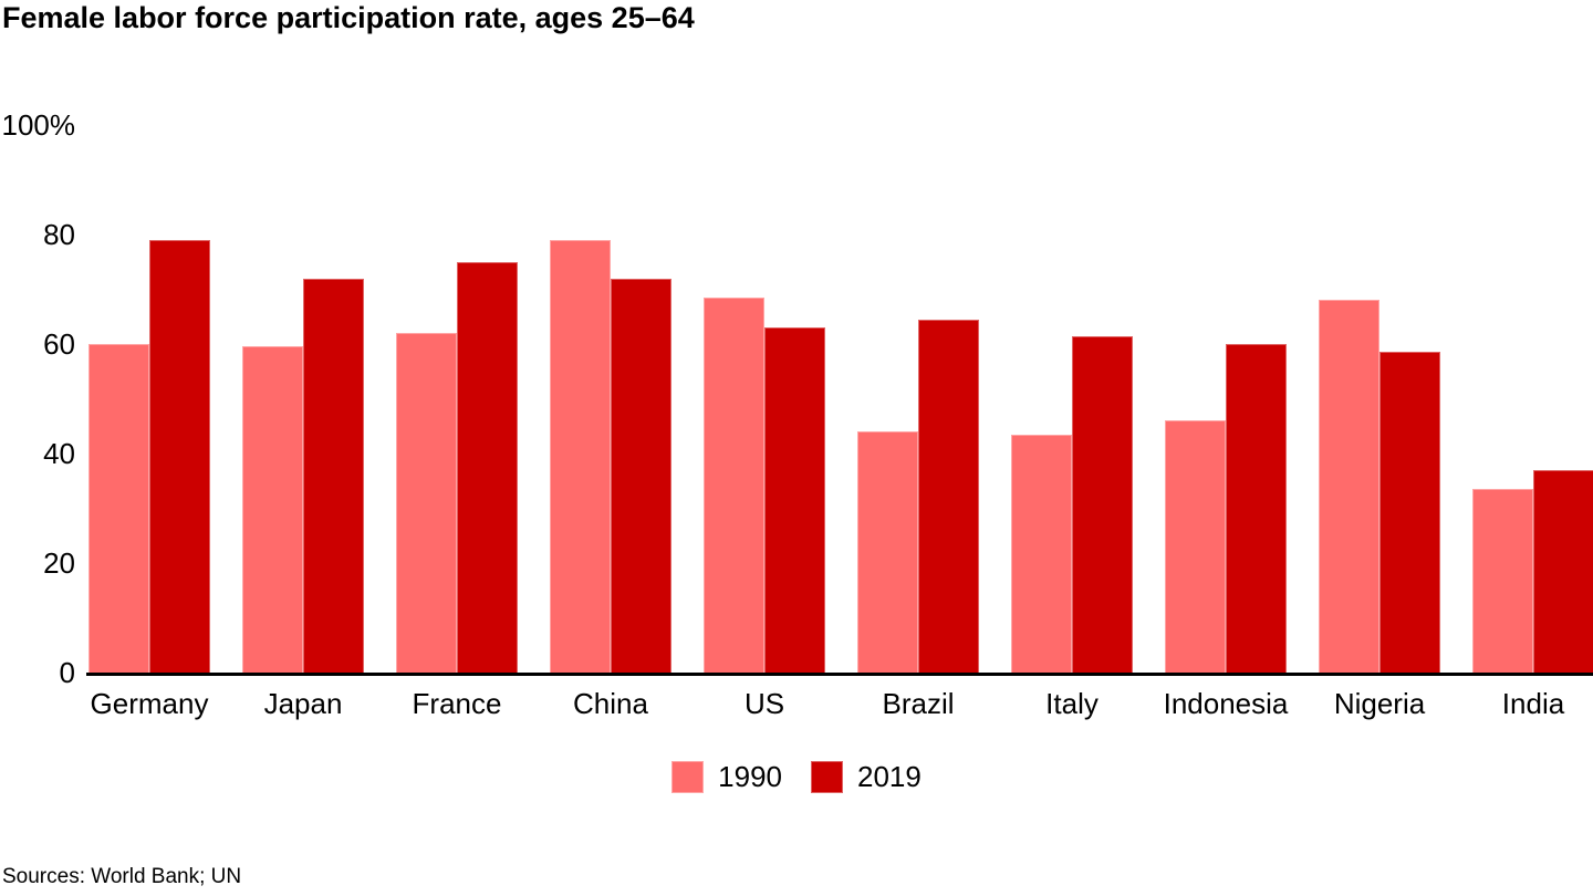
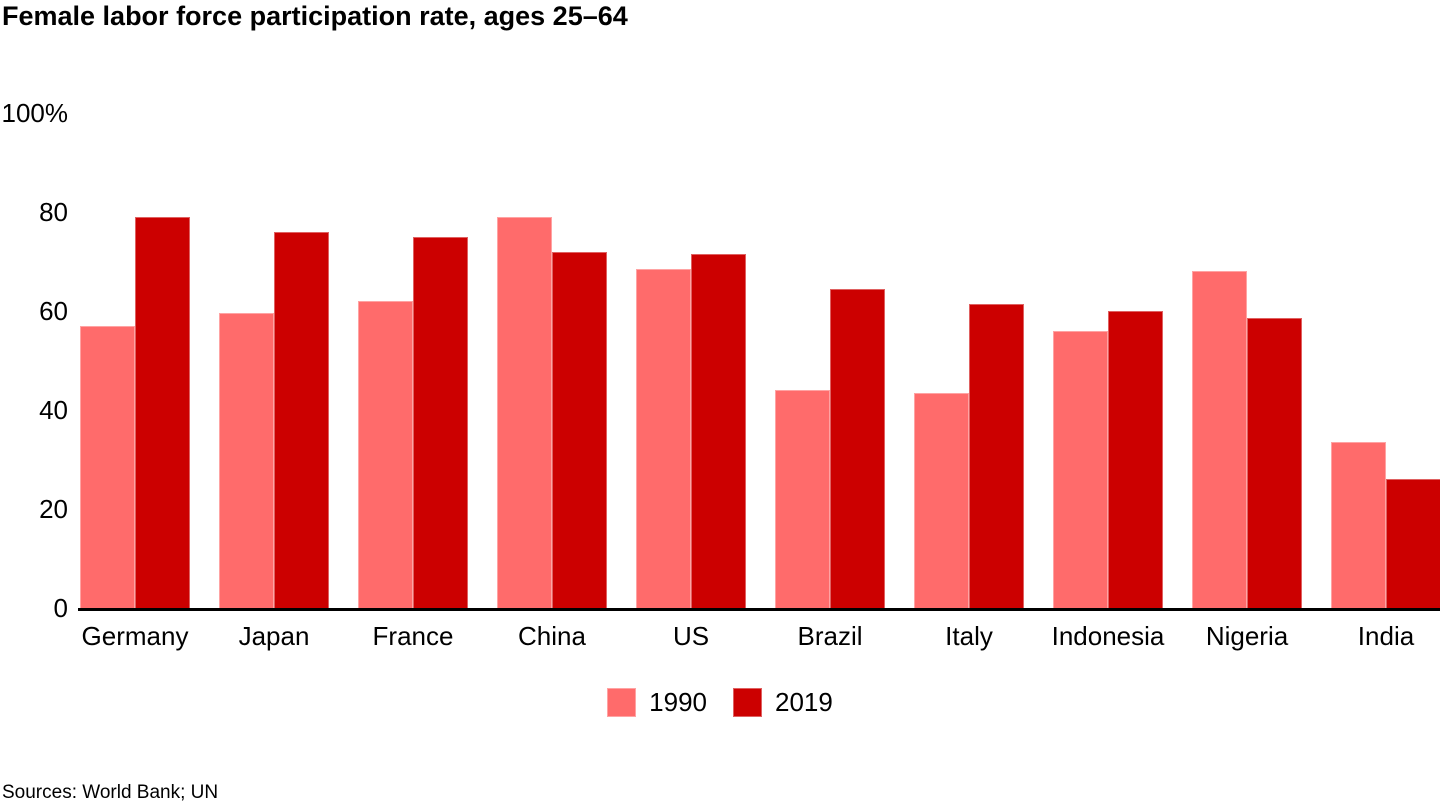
1990/Germany: 60% -> 57%
2019/Japan: 72% -> 76%
2019/US: 63% -> 72%
1990/Indonesia: 46% -> 56%
2019/India: 37% -> 26%
